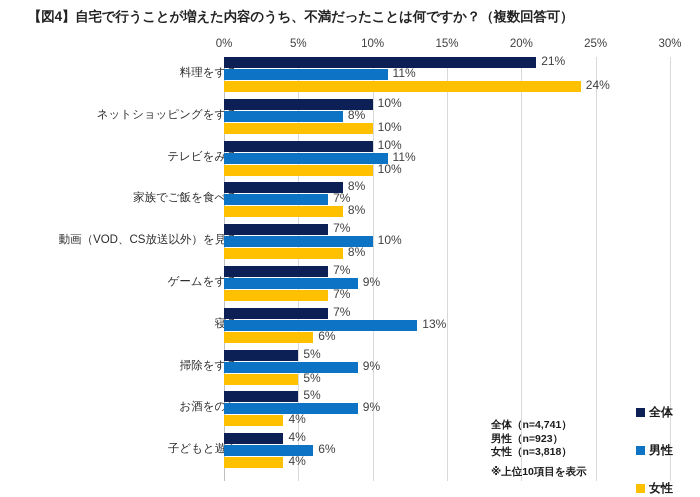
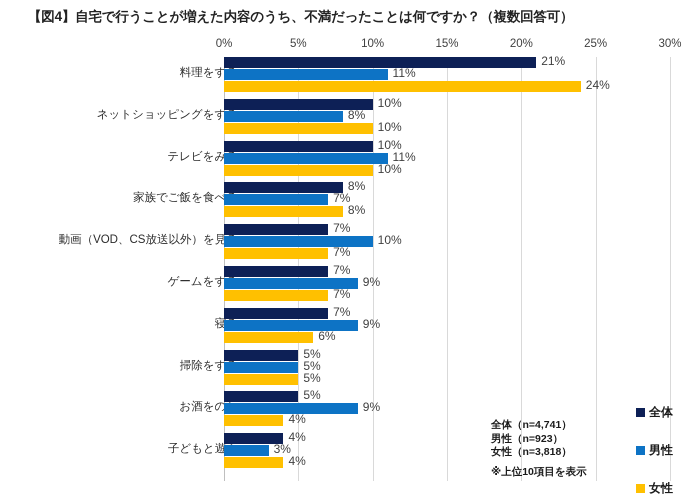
女性/動画（VOD、CS放送以外）を見る: 8% -> 7%
男性/寝る: 13% -> 9%
男性/掃除をする: 9% -> 5%
男性/子どもと遊ぶ: 6% -> 3%
